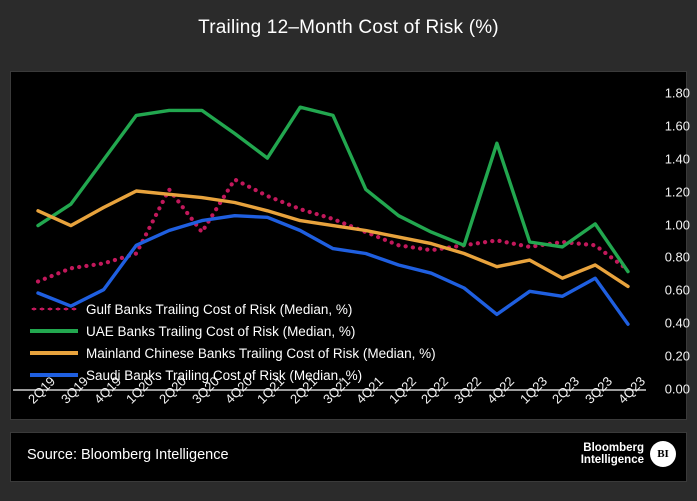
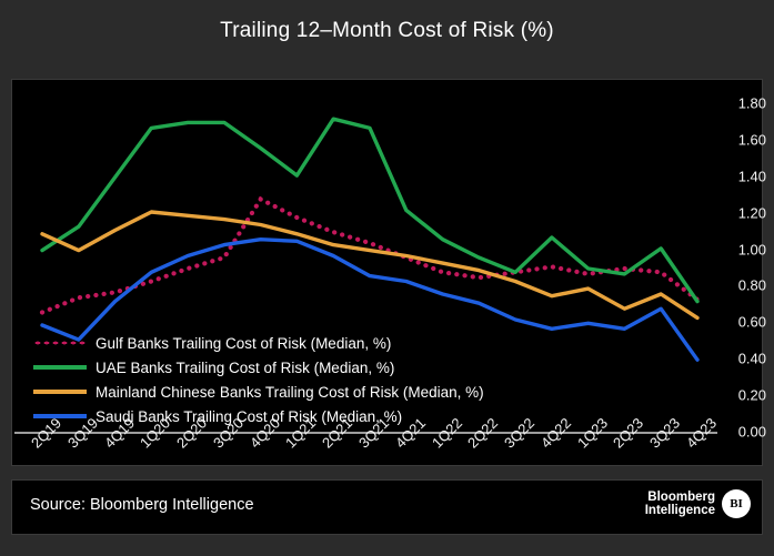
Saudi Banks Trailing Cost of Risk (Median, %)/4Q19: 0.61 -> 0.72
Gulf Banks Trailing Cost of Risk (Median, %)/2Q20: 1.22 -> 0.90
UAE Banks Trailing Cost of Risk (Median, %)/4Q22: 1.50 -> 1.07
Saudi Banks Trailing Cost of Risk (Median, %)/4Q22: 0.46 -> 0.57
